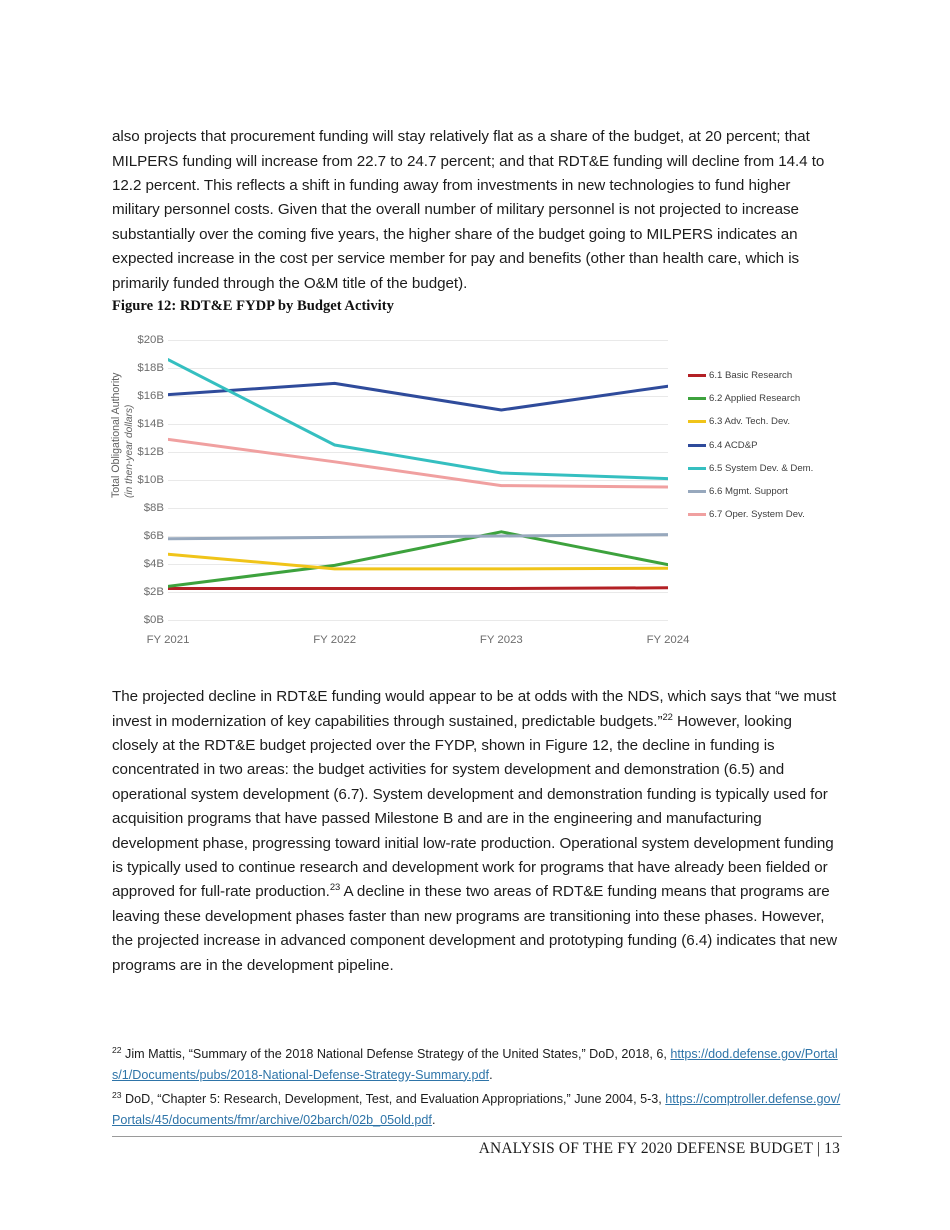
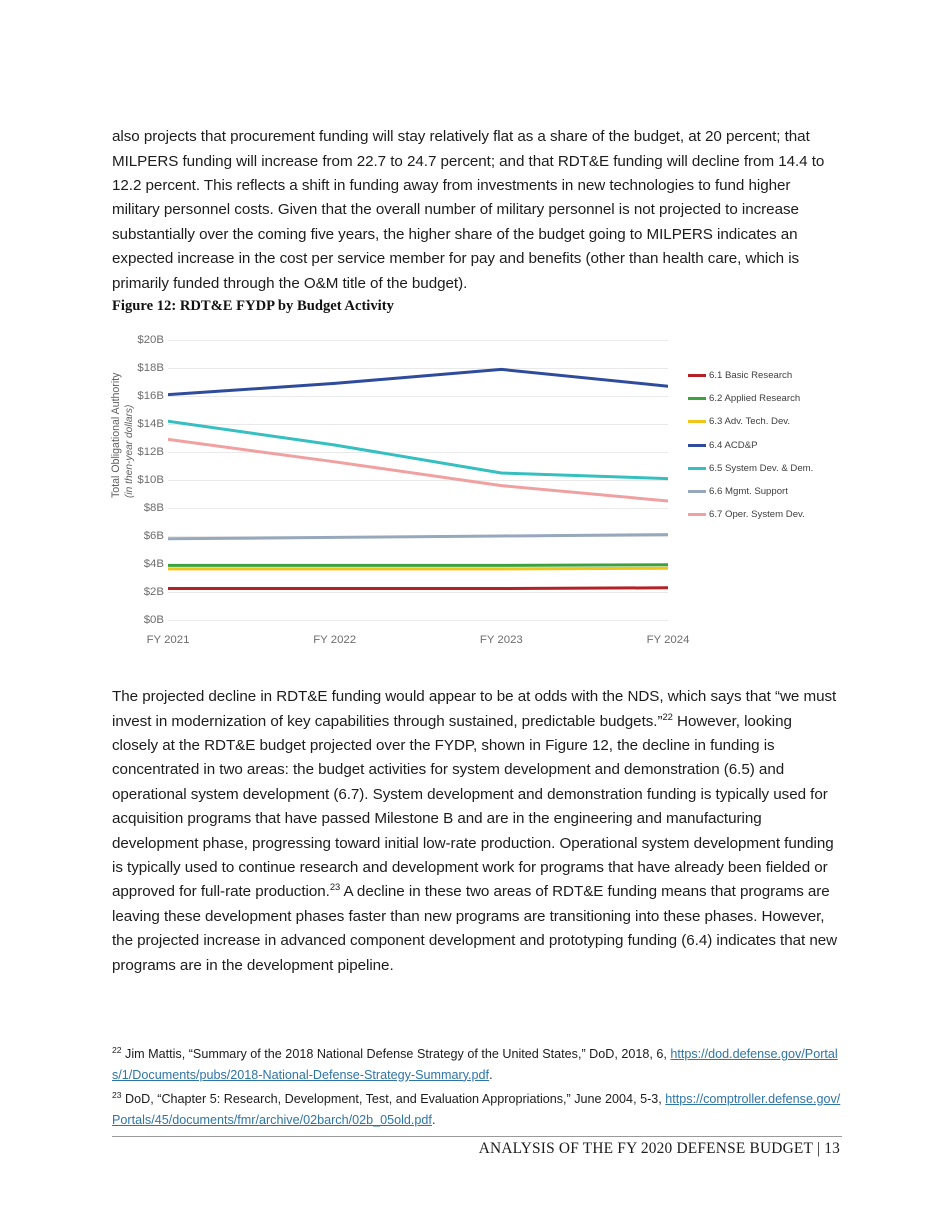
6.2 Applied Research/FY 2021: $2.4B -> $3.9B
6.3 Adv. Tech. Dev./FY 2021: $4.7B -> $3.6B
6.5 System Dev. & Dem./FY 2021: $18.6B -> $14.2B
6.2 Applied Research/FY 2023: $6.3B -> $3.9B
6.4 ACD&P/FY 2023: $15.0B -> $17.9B
6.7 Oper. System Dev./FY 2024: $9.5B -> $8.5B
